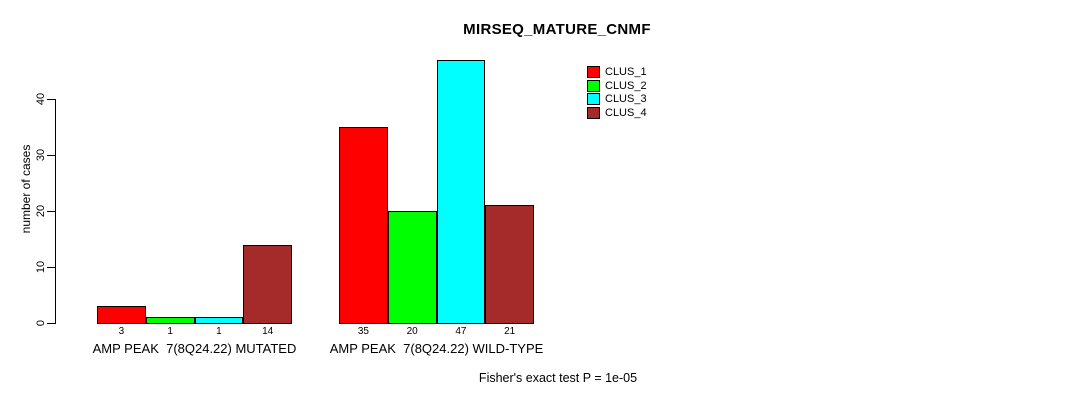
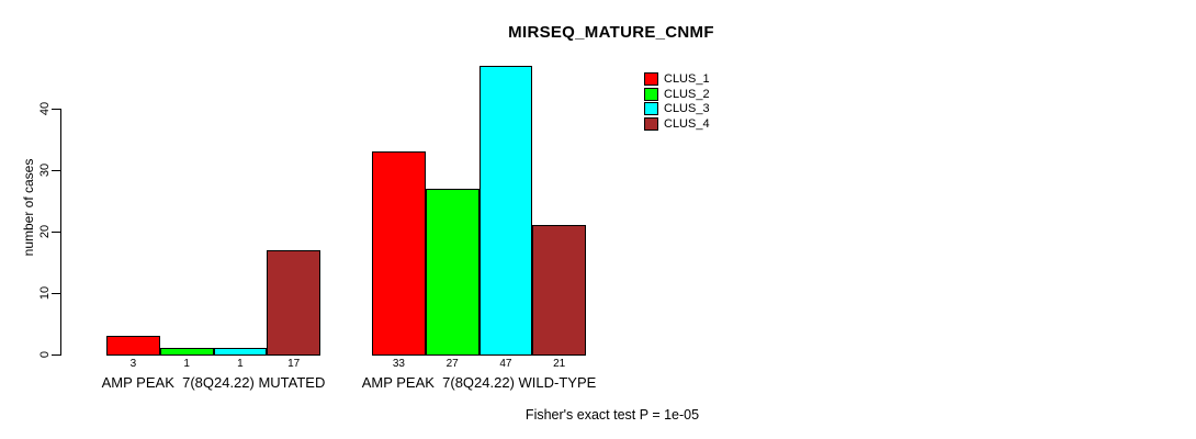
CLUS_4/AMP PEAK 7(8Q24.22) MUTATED: 14 -> 17
CLUS_1/AMP PEAK 7(8Q24.22) WILD-TYPE: 35 -> 33
CLUS_2/AMP PEAK 7(8Q24.22) WILD-TYPE: 20 -> 27
